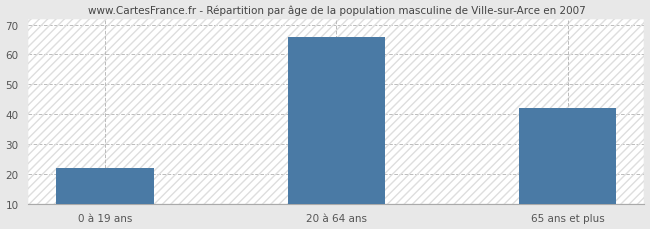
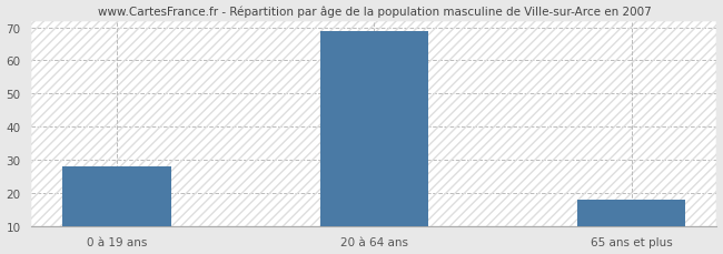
0 à 19 ans: 22 -> 28
20 à 64 ans: 66 -> 69
65 ans et plus: 42 -> 18
